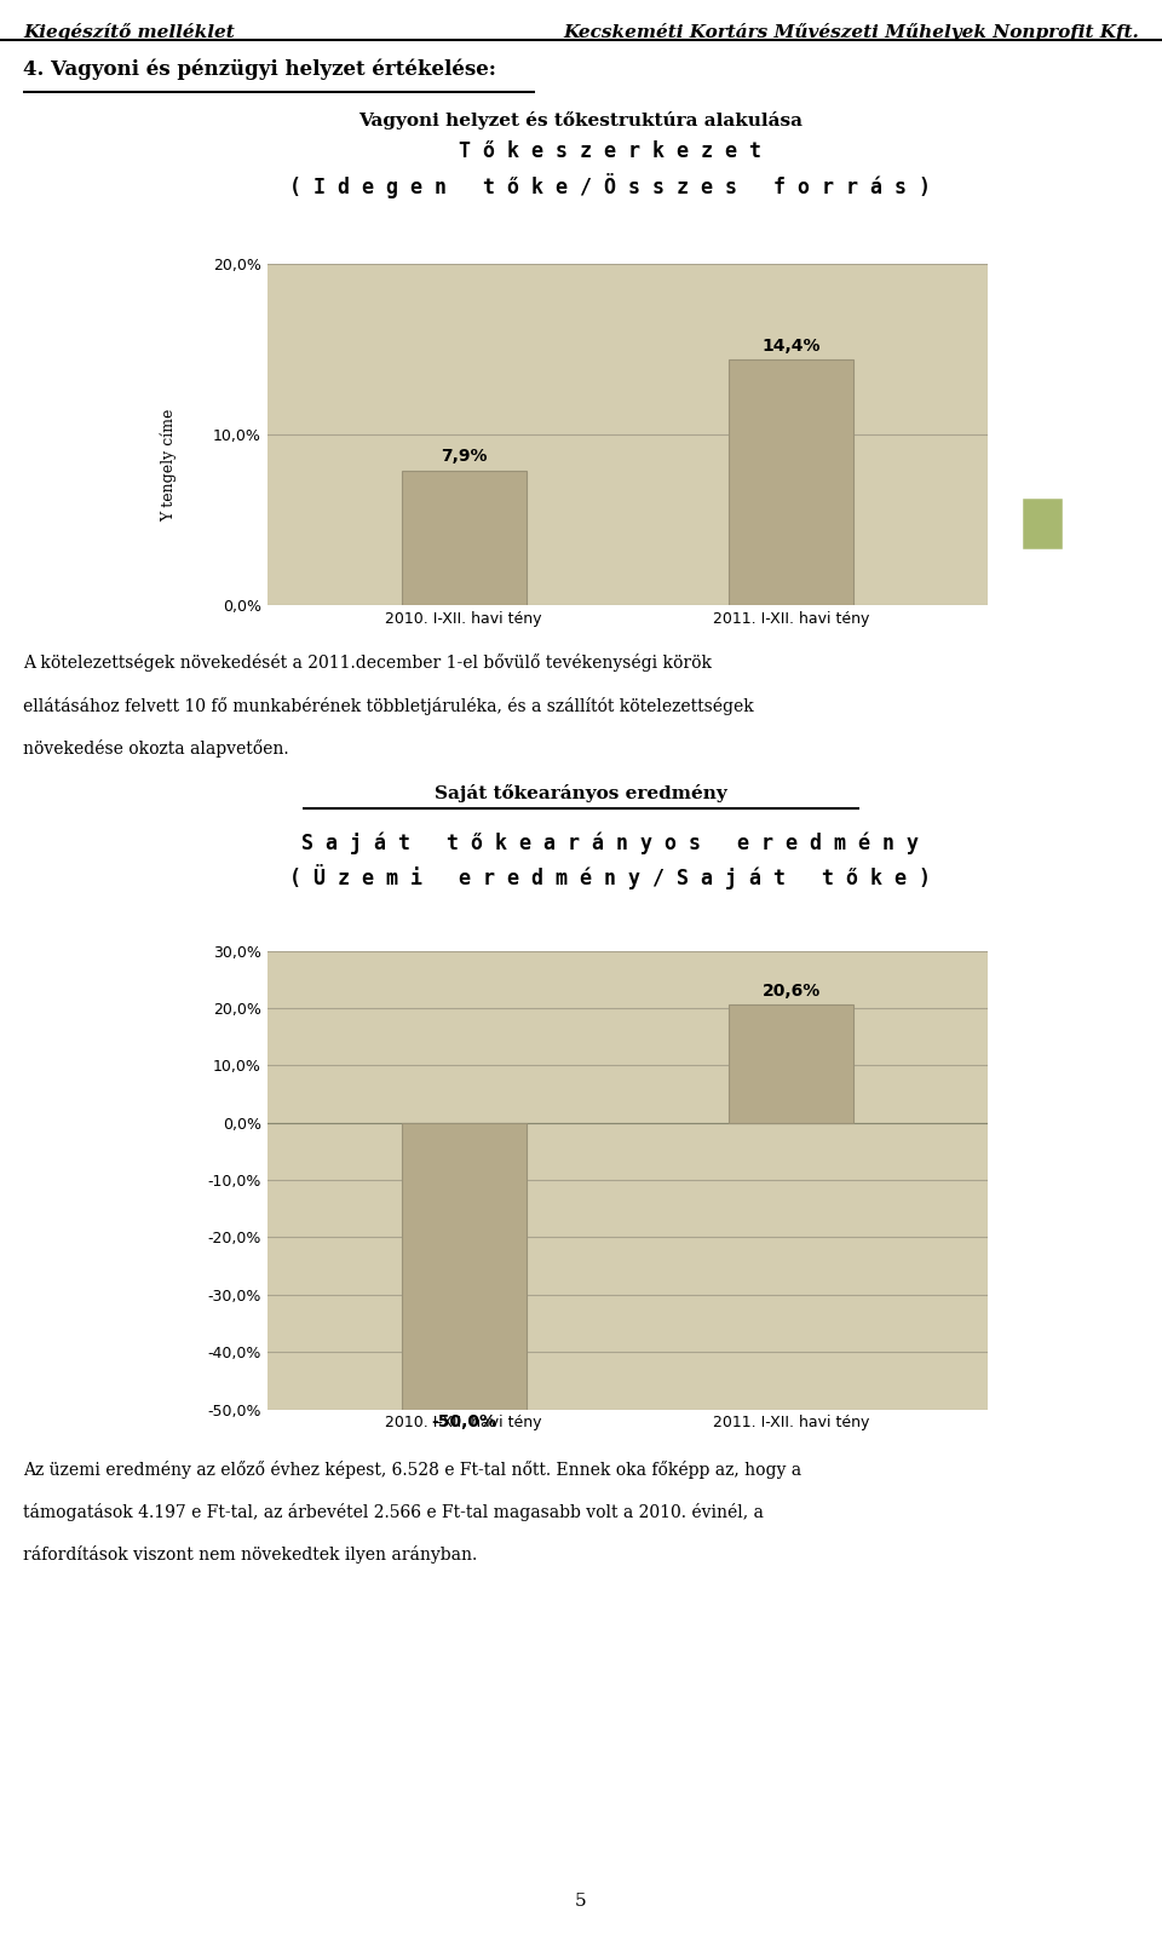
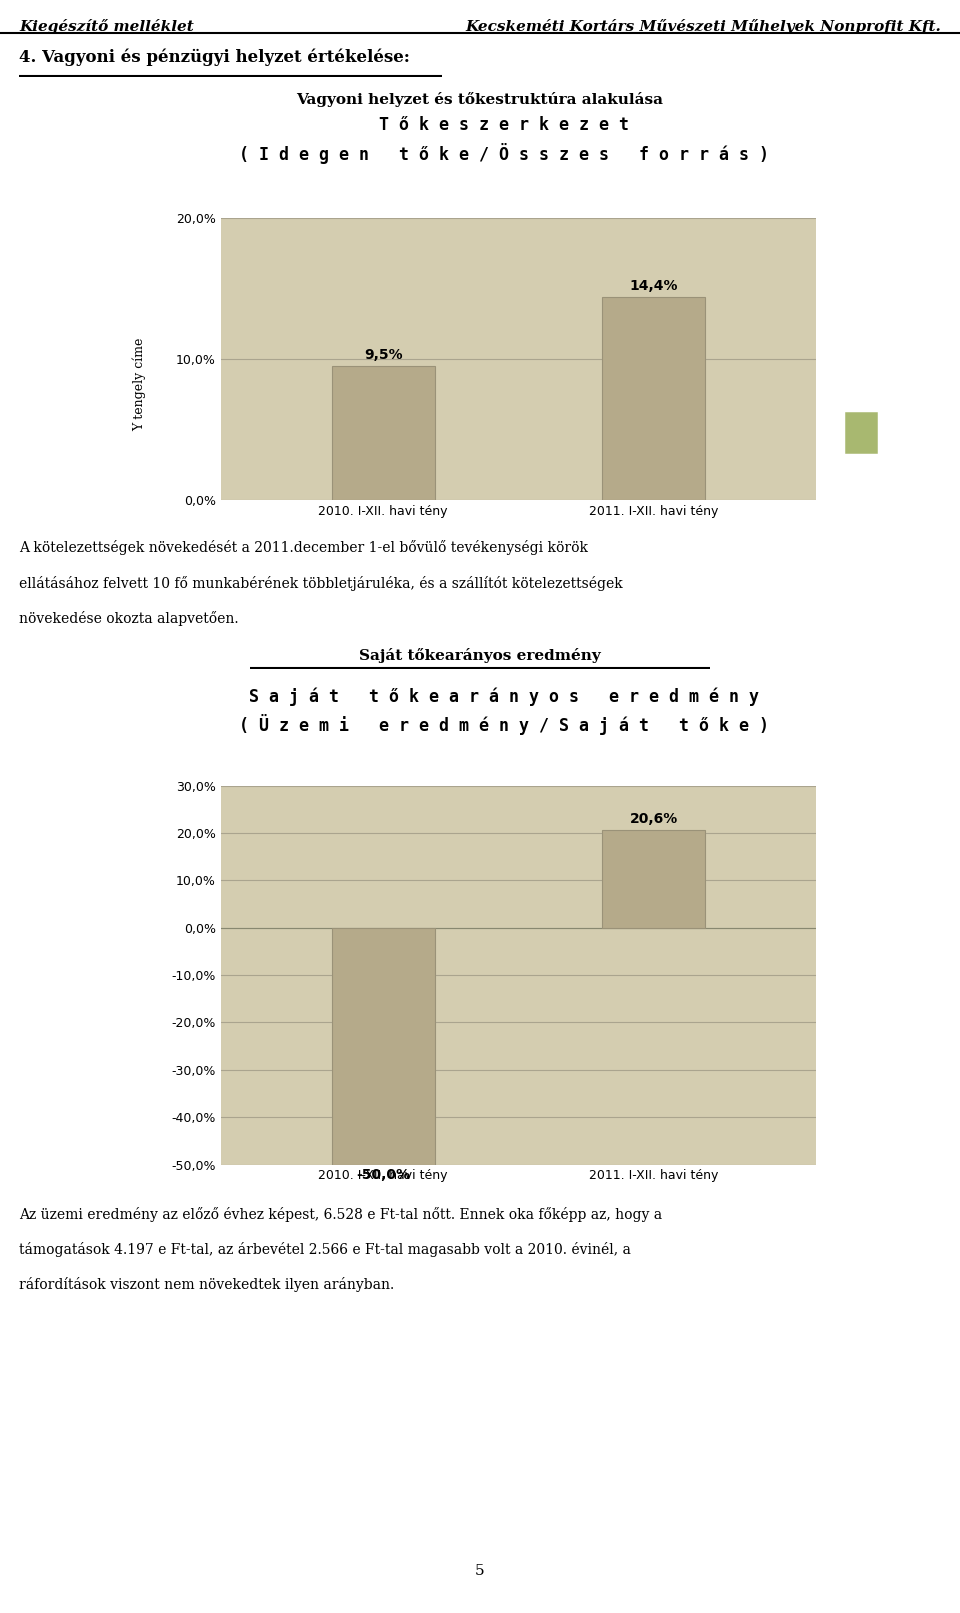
2010. I-XII. havi tény: 7,9% -> 9,5%
